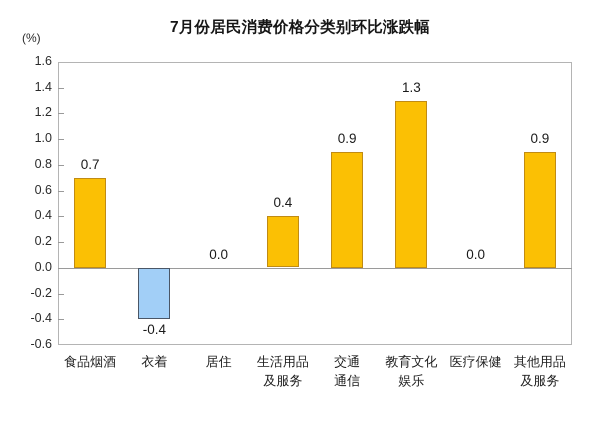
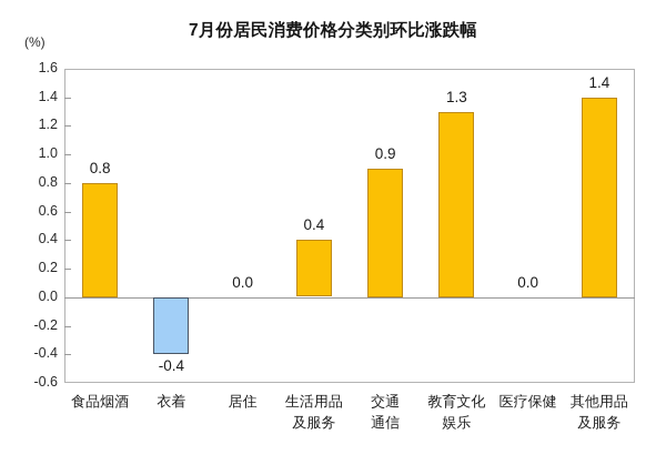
食品烟酒: 0.7 -> 0.8
其他用品及服务: 0.9 -> 1.4
